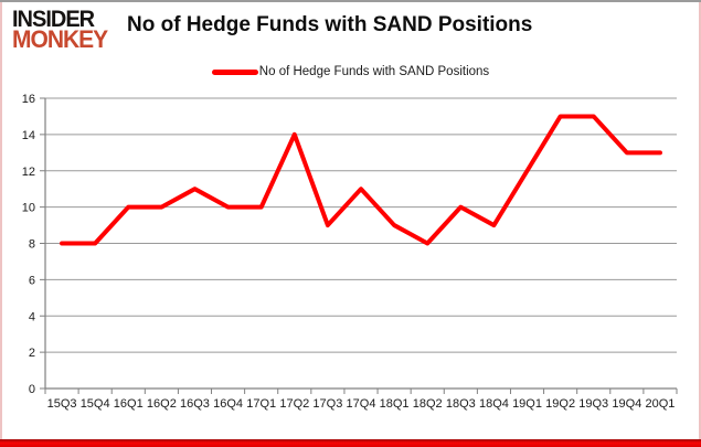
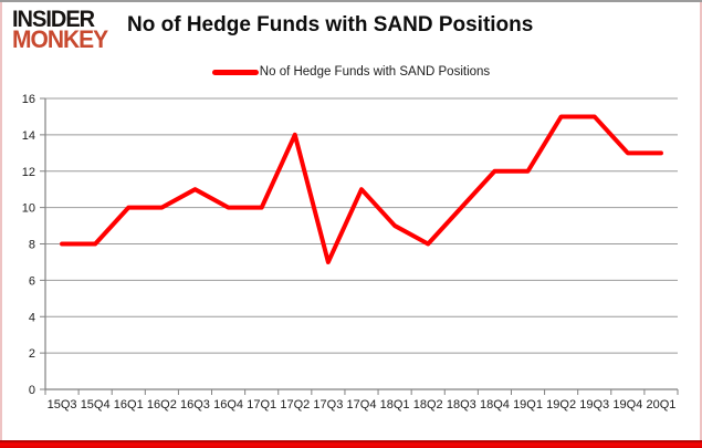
17Q3: 9 -> 7
18Q4: 9 -> 12
